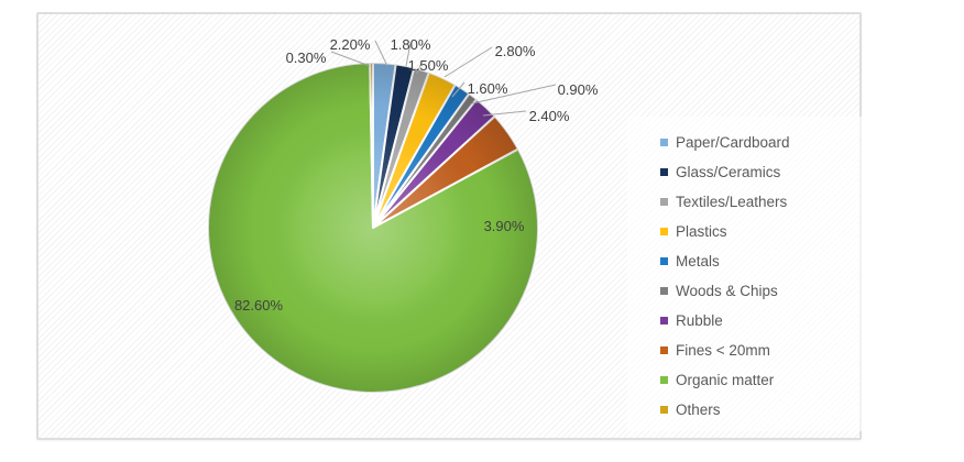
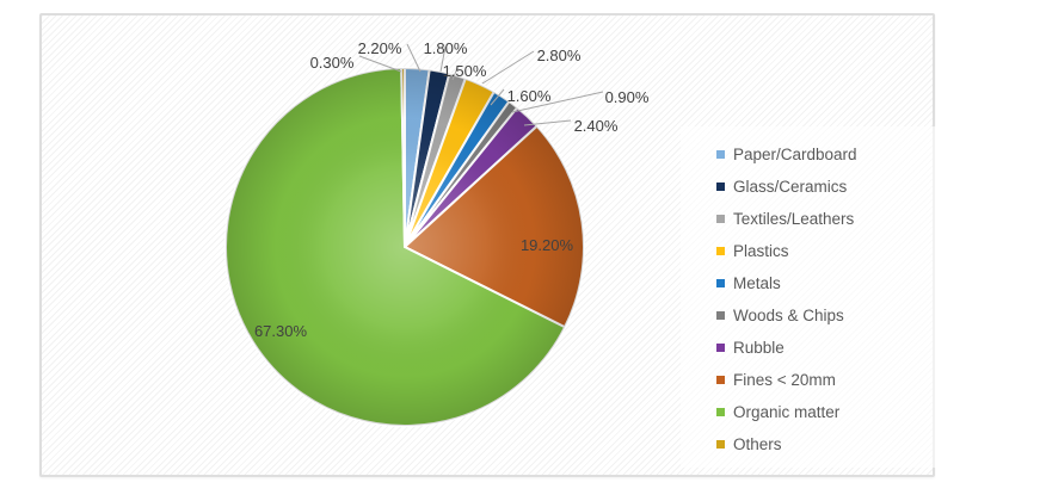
Fines < 20mm: 3.90% -> 19.20%
Organic matter: 82.60% -> 67.30%
